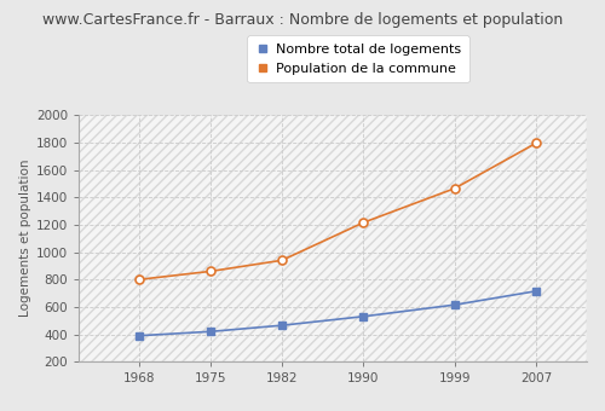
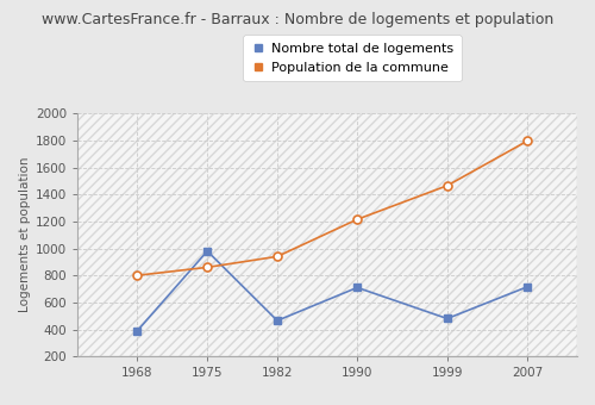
Nombre total de logements/1975: 420 -> 980
Nombre total de logements/1990: 530 -> 710
Nombre total de logements/1999: 620 -> 480
